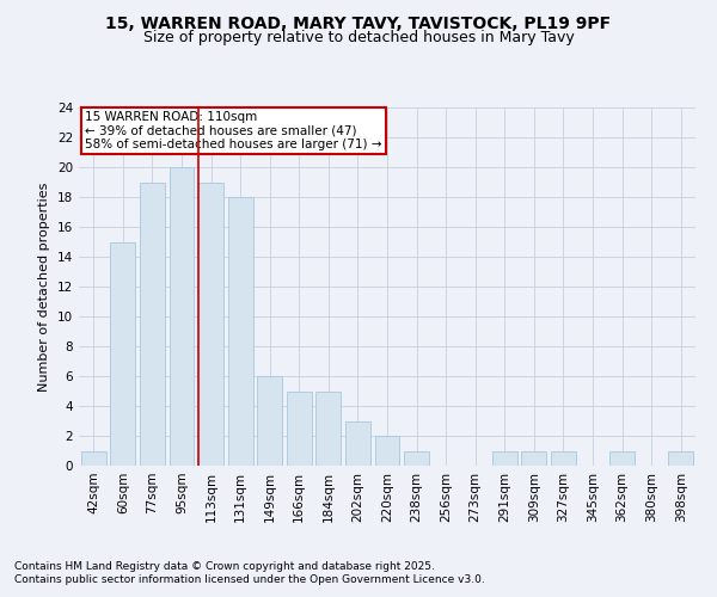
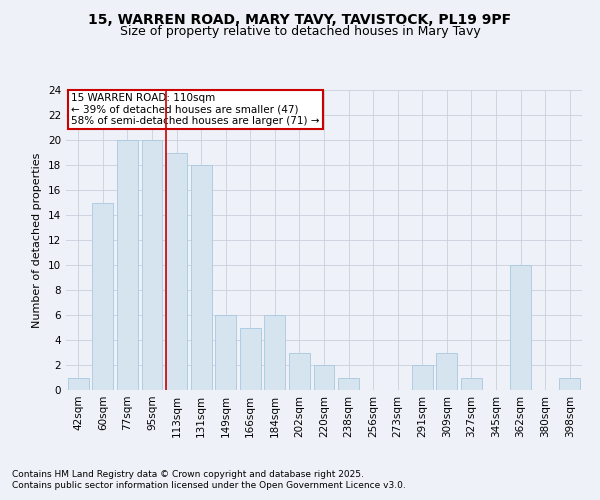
77sqm: 19 -> 20
184sqm: 5 -> 6
291sqm: 1 -> 2
309sqm: 1 -> 3
362sqm: 1 -> 10
